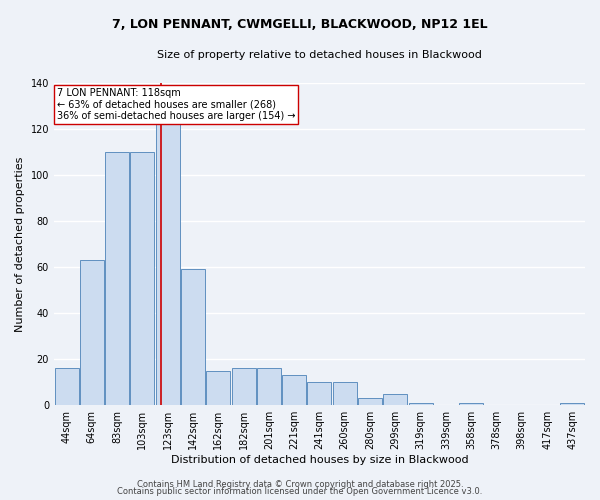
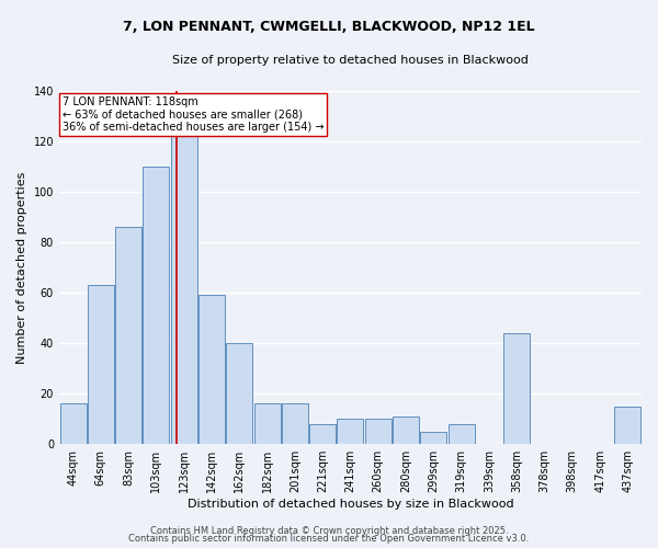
83sqm: 110 -> 86
162sqm: 15 -> 40
221sqm: 13 -> 8
280sqm: 3 -> 11
319sqm: 1 -> 8
358sqm: 1 -> 44
437sqm: 1 -> 15
